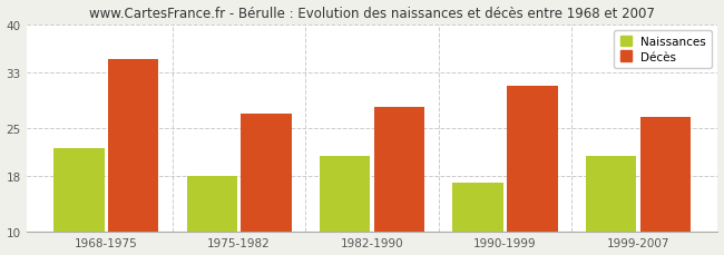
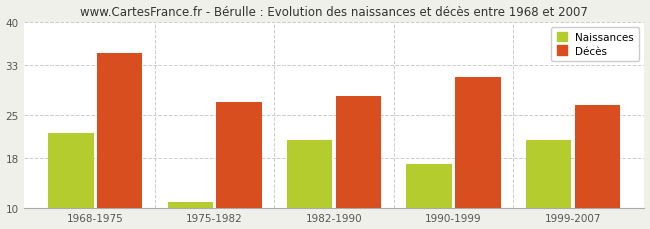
Naissances/1975-1982: 18 -> 11
